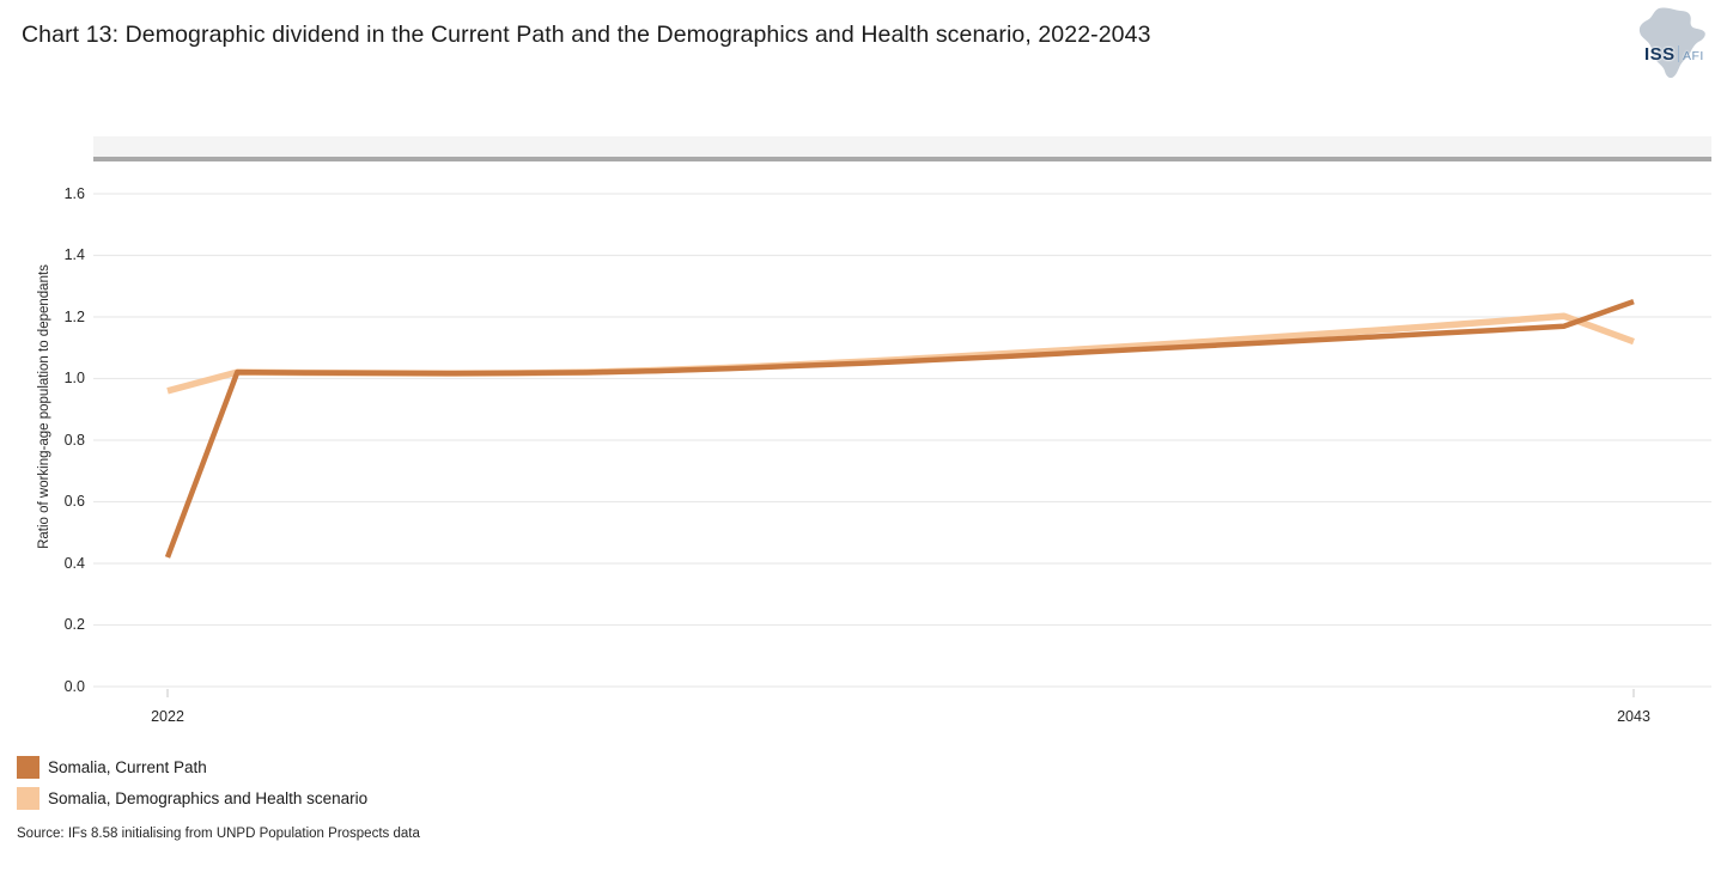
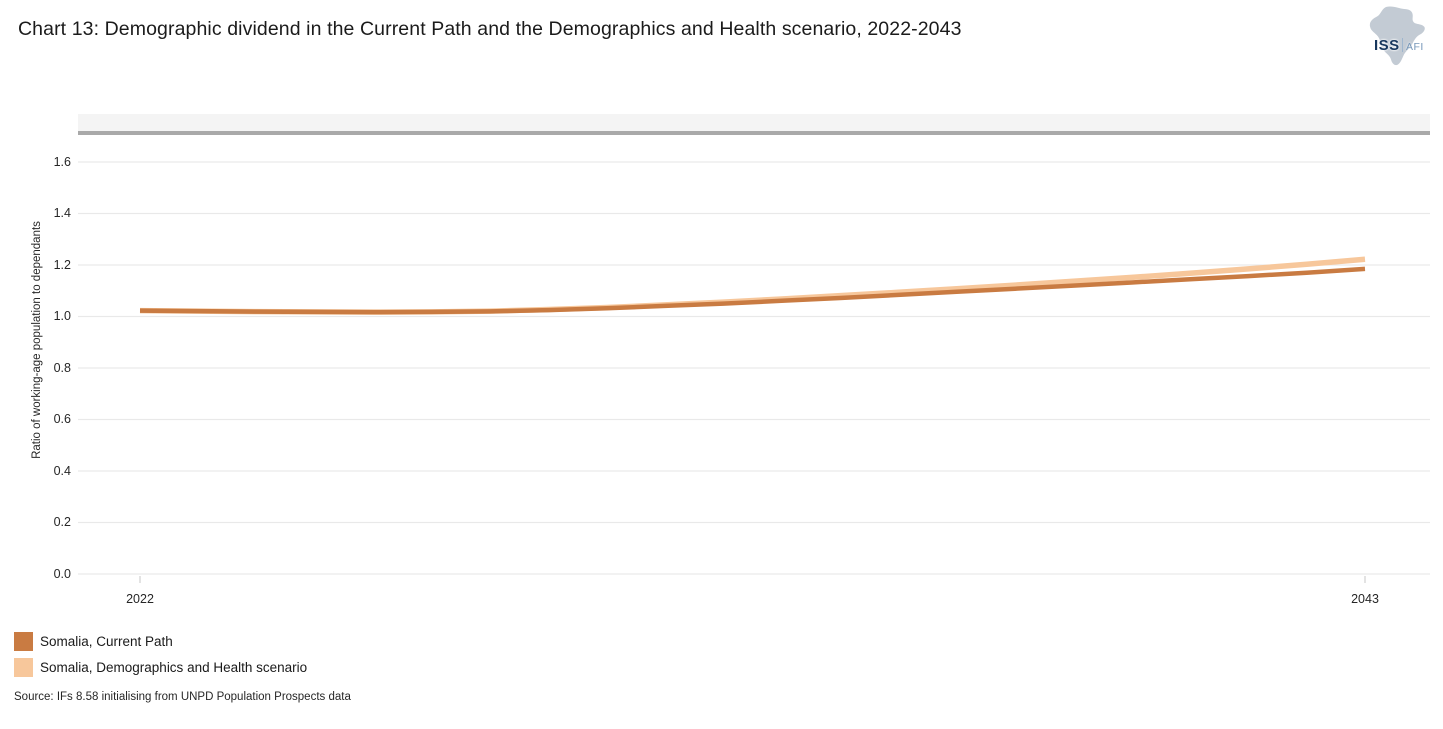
Somalia, Current Path/2022: 0.42 -> 1.02
Somalia, Demographics and Health scenario/2022: 0.96 -> 1.02
Somalia, Current Path/2043: 1.25 -> 1.19
Somalia, Demographics and Health scenario/2043: 1.12 -> 1.22
